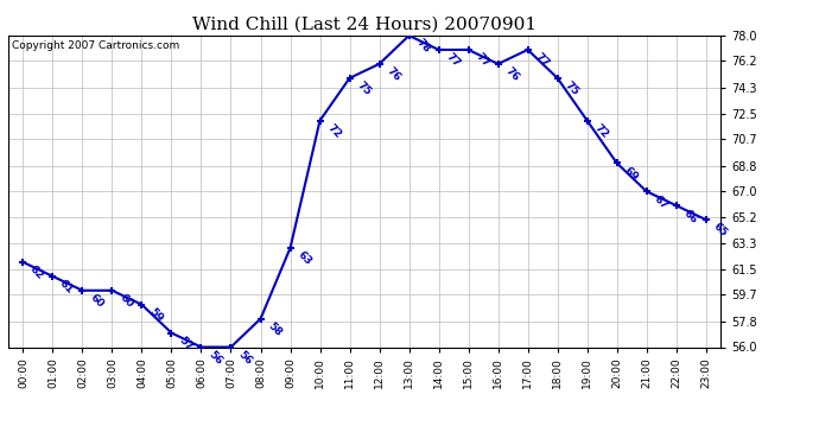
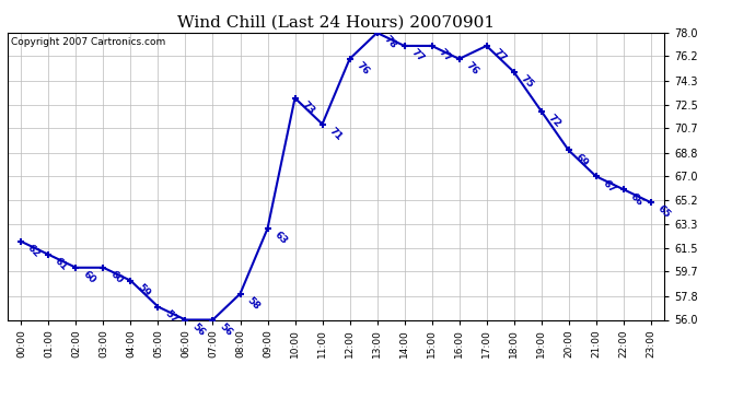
10:00: 72 -> 73
11:00: 75 -> 71
